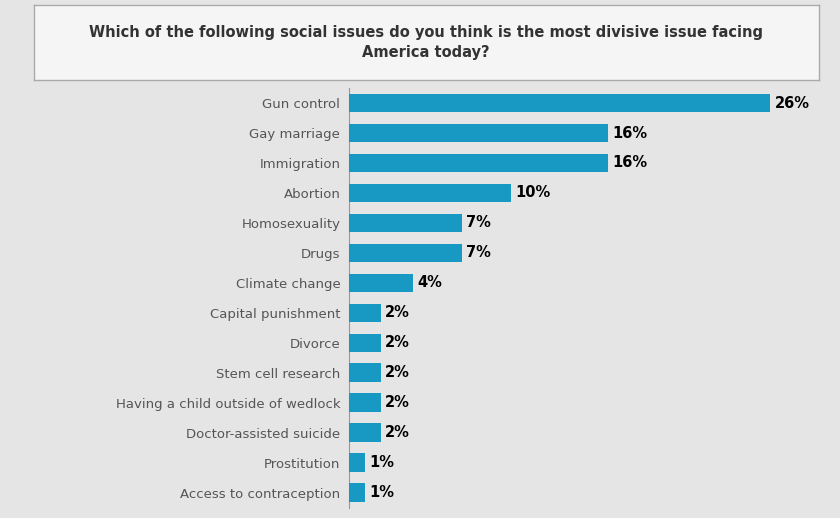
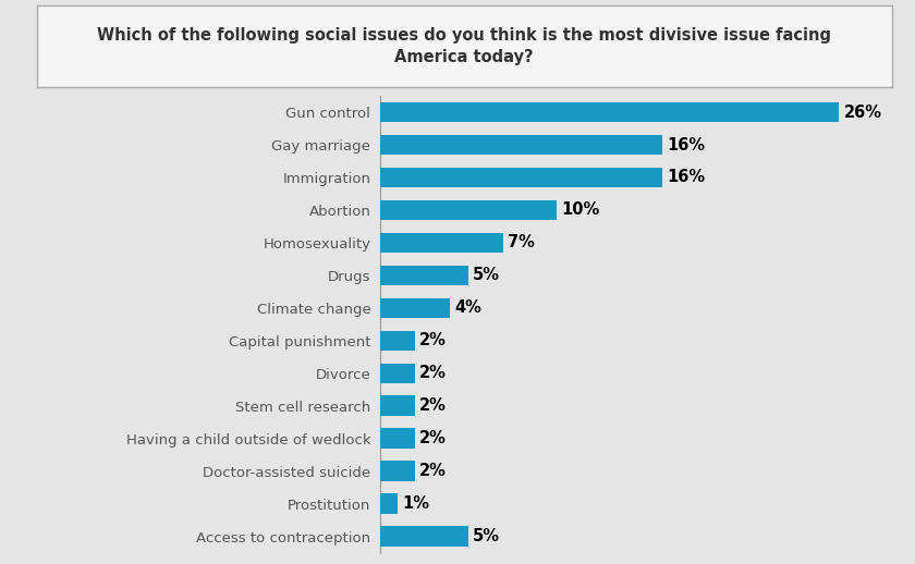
Drugs: 7% -> 5%
Access to contraception: 1% -> 5%
